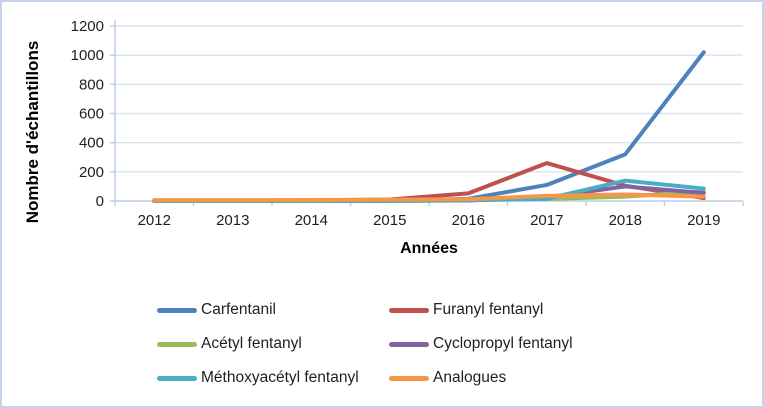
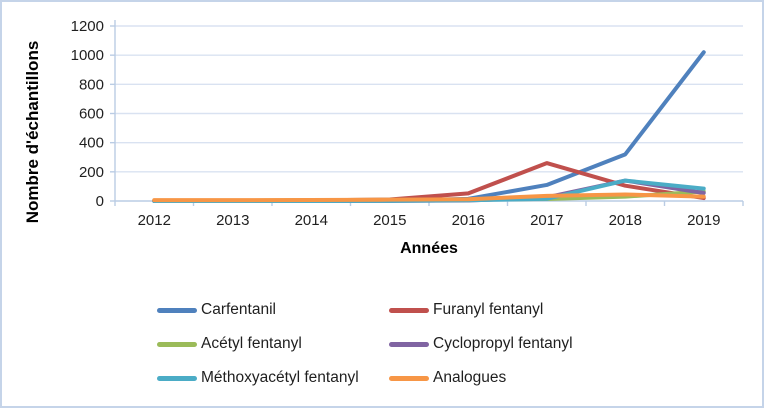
Cyclopropyl fentanyl/2018: 100 -> 140
